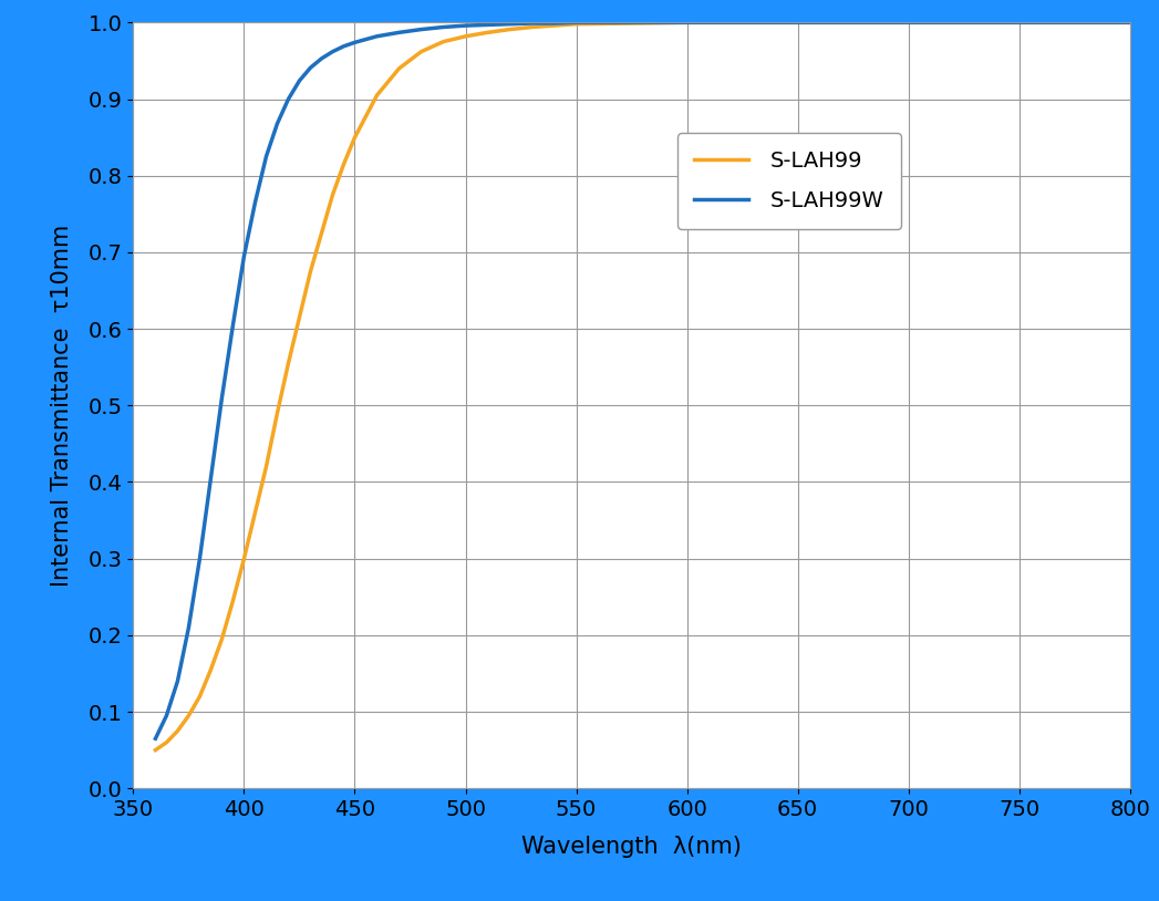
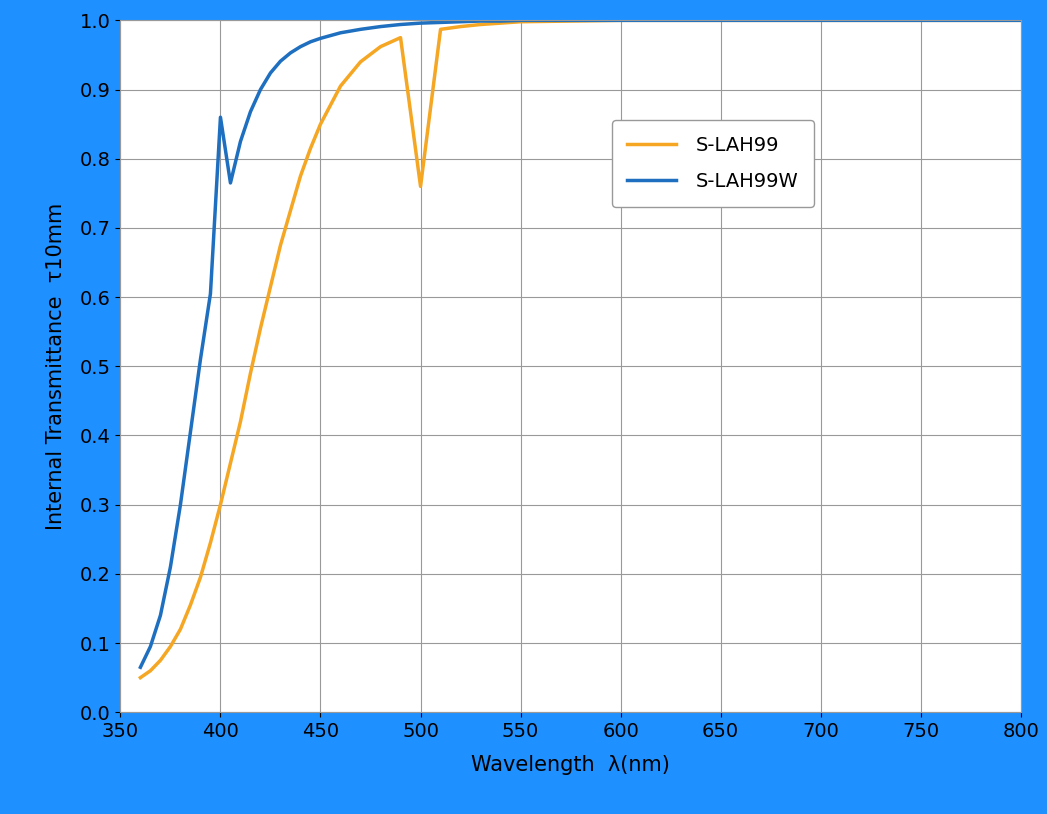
S-LAH99W/400: 0.695 -> 0.860
S-LAH99/500: 0.982 -> 0.760
